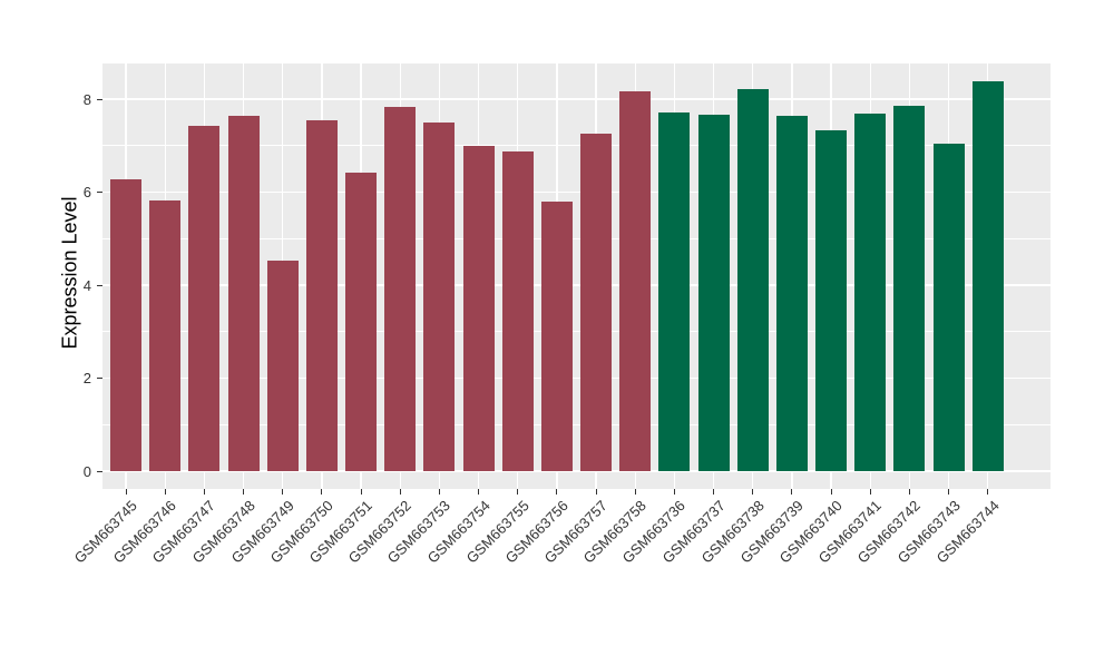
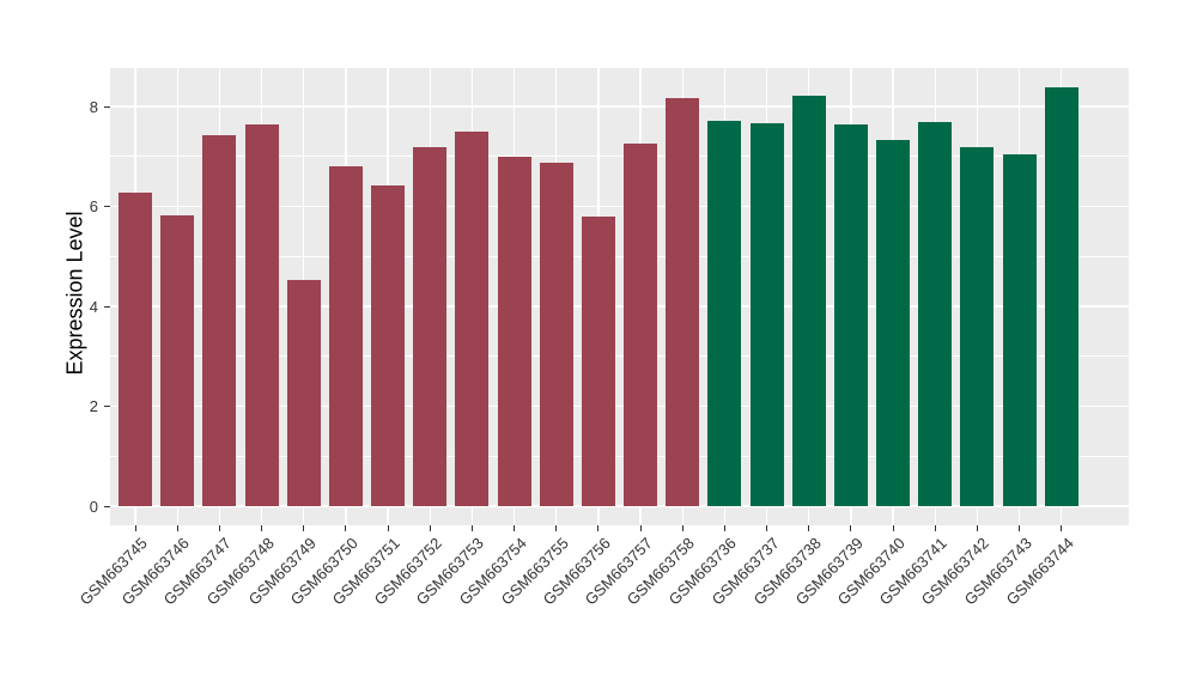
GSM663750: 7.6 -> 6.8
GSM663752: 7.8 -> 7.2
GSM663742: 7.8 -> 7.2
